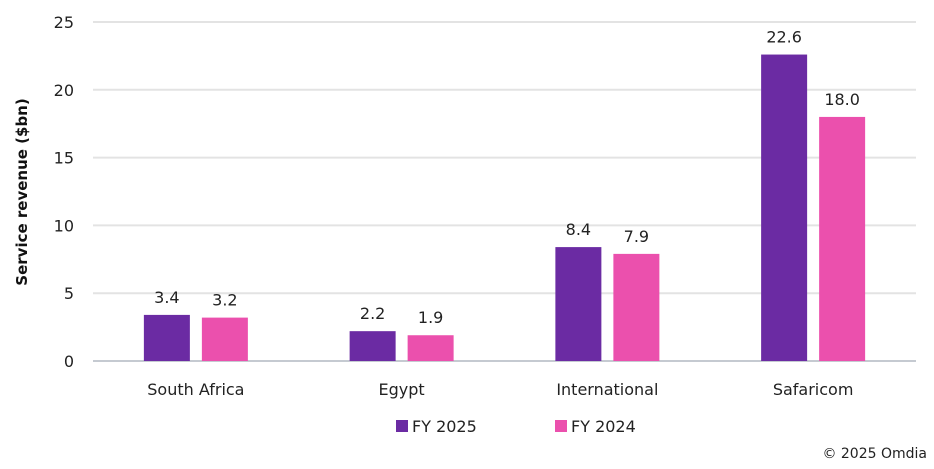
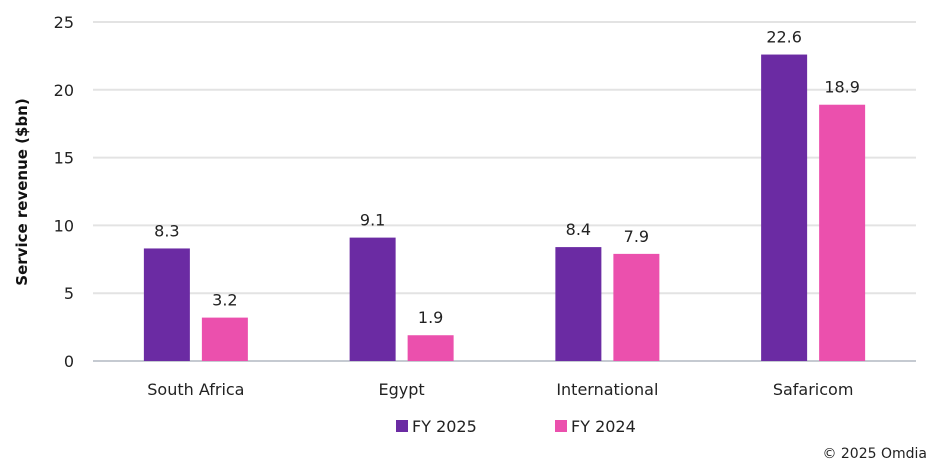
FY 2025/South Africa: 3.4 -> 8.3
FY 2025/Egypt: 2.2 -> 9.1
FY 2024/Safaricom: 18.0 -> 18.9
